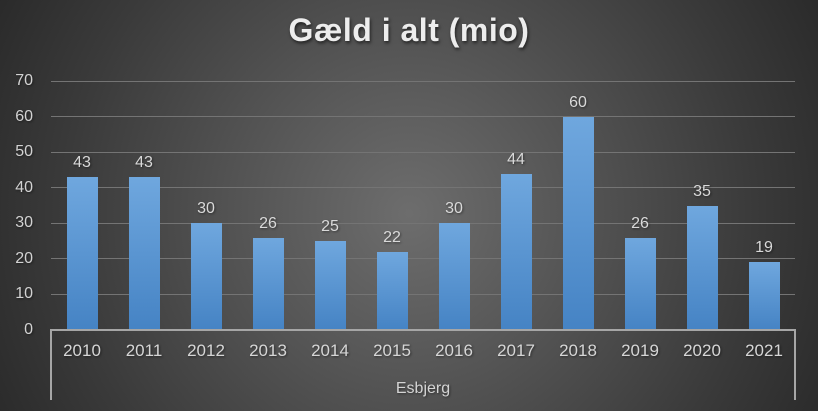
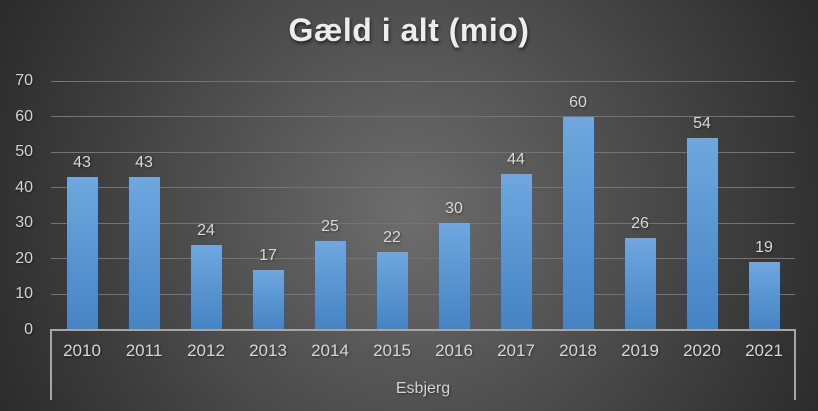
2012: 30 -> 24
2013: 26 -> 17
2020: 35 -> 54
